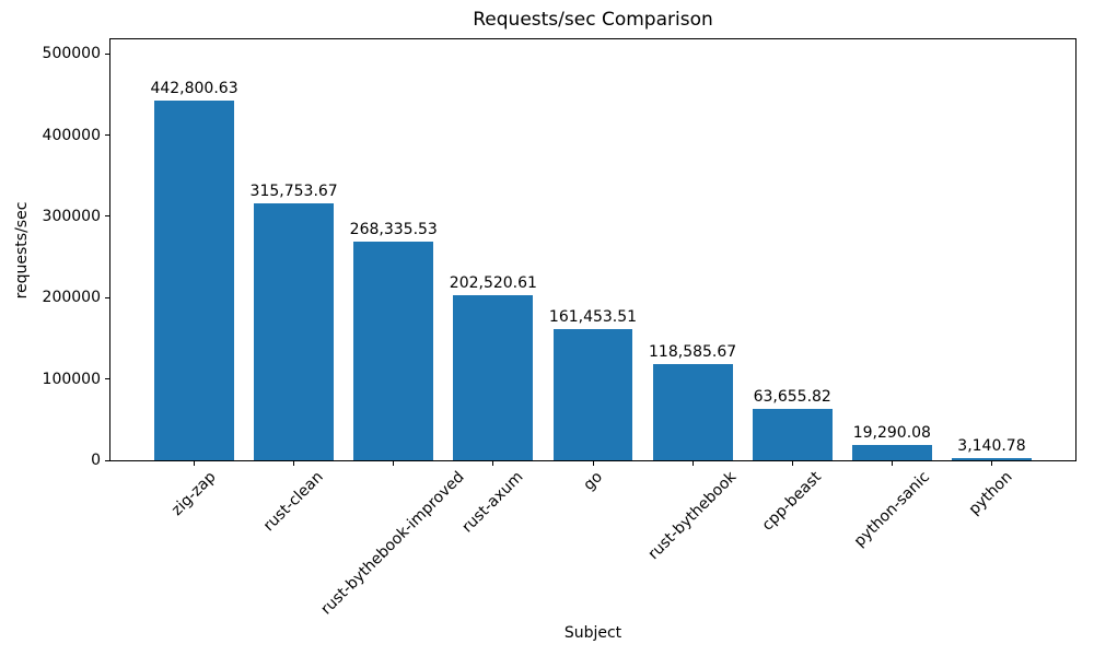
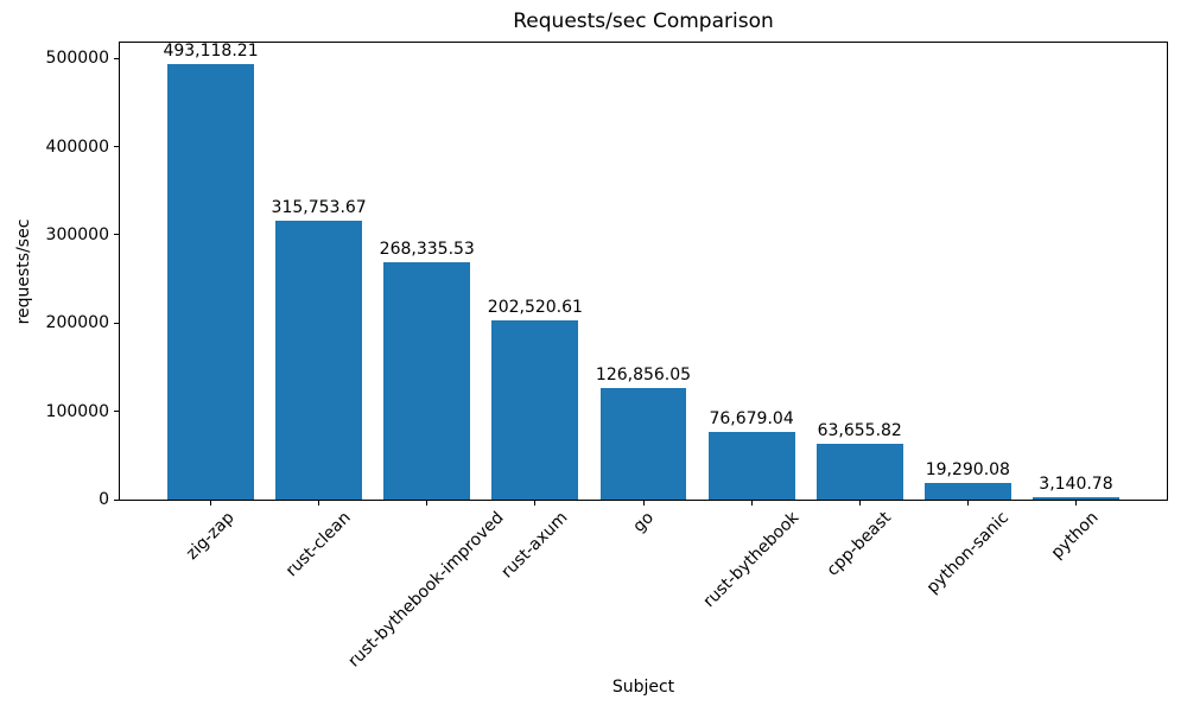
zig-zap: 442,800.63 -> 493,118.21
go: 161,453.51 -> 126,856.05
rust-bythebook: 118,585.67 -> 76,679.04
